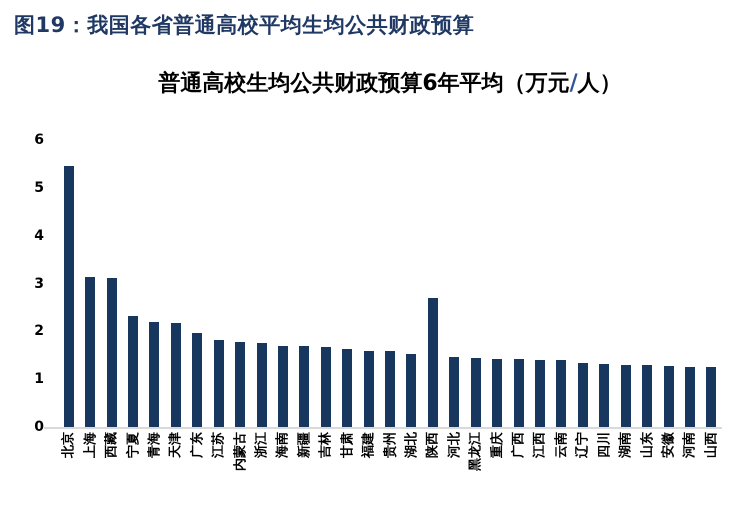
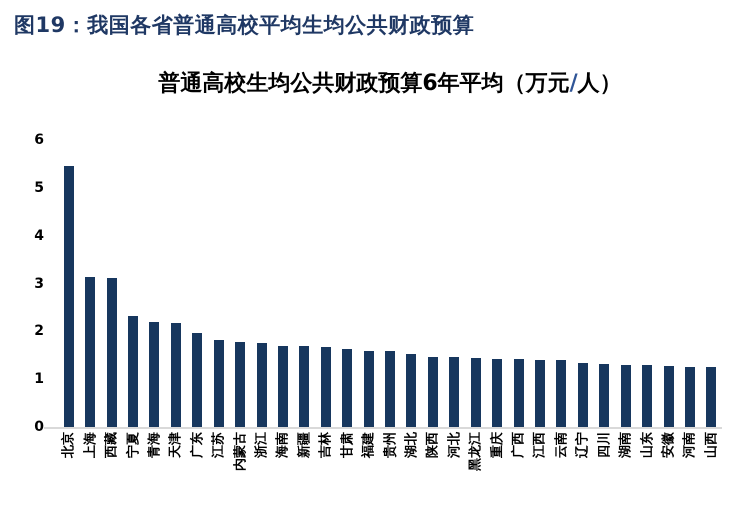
陕西: 2.7 -> 1.5
